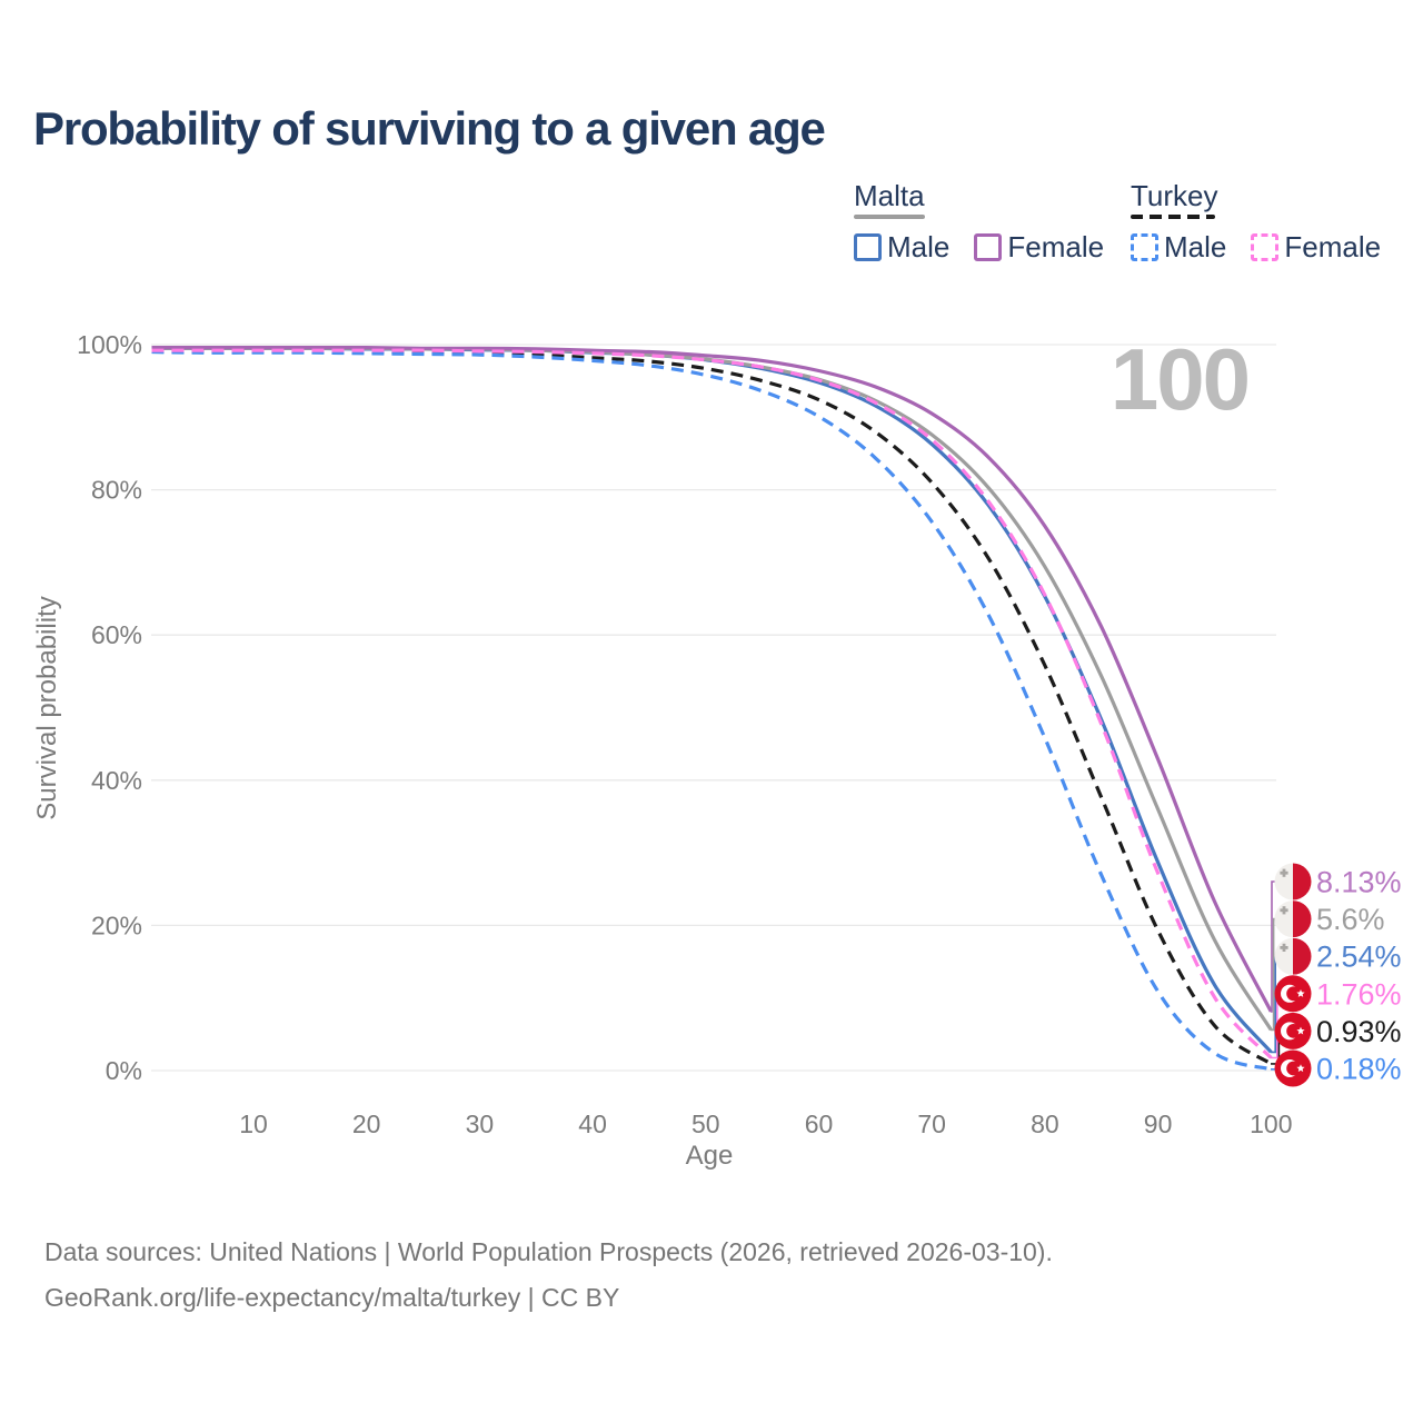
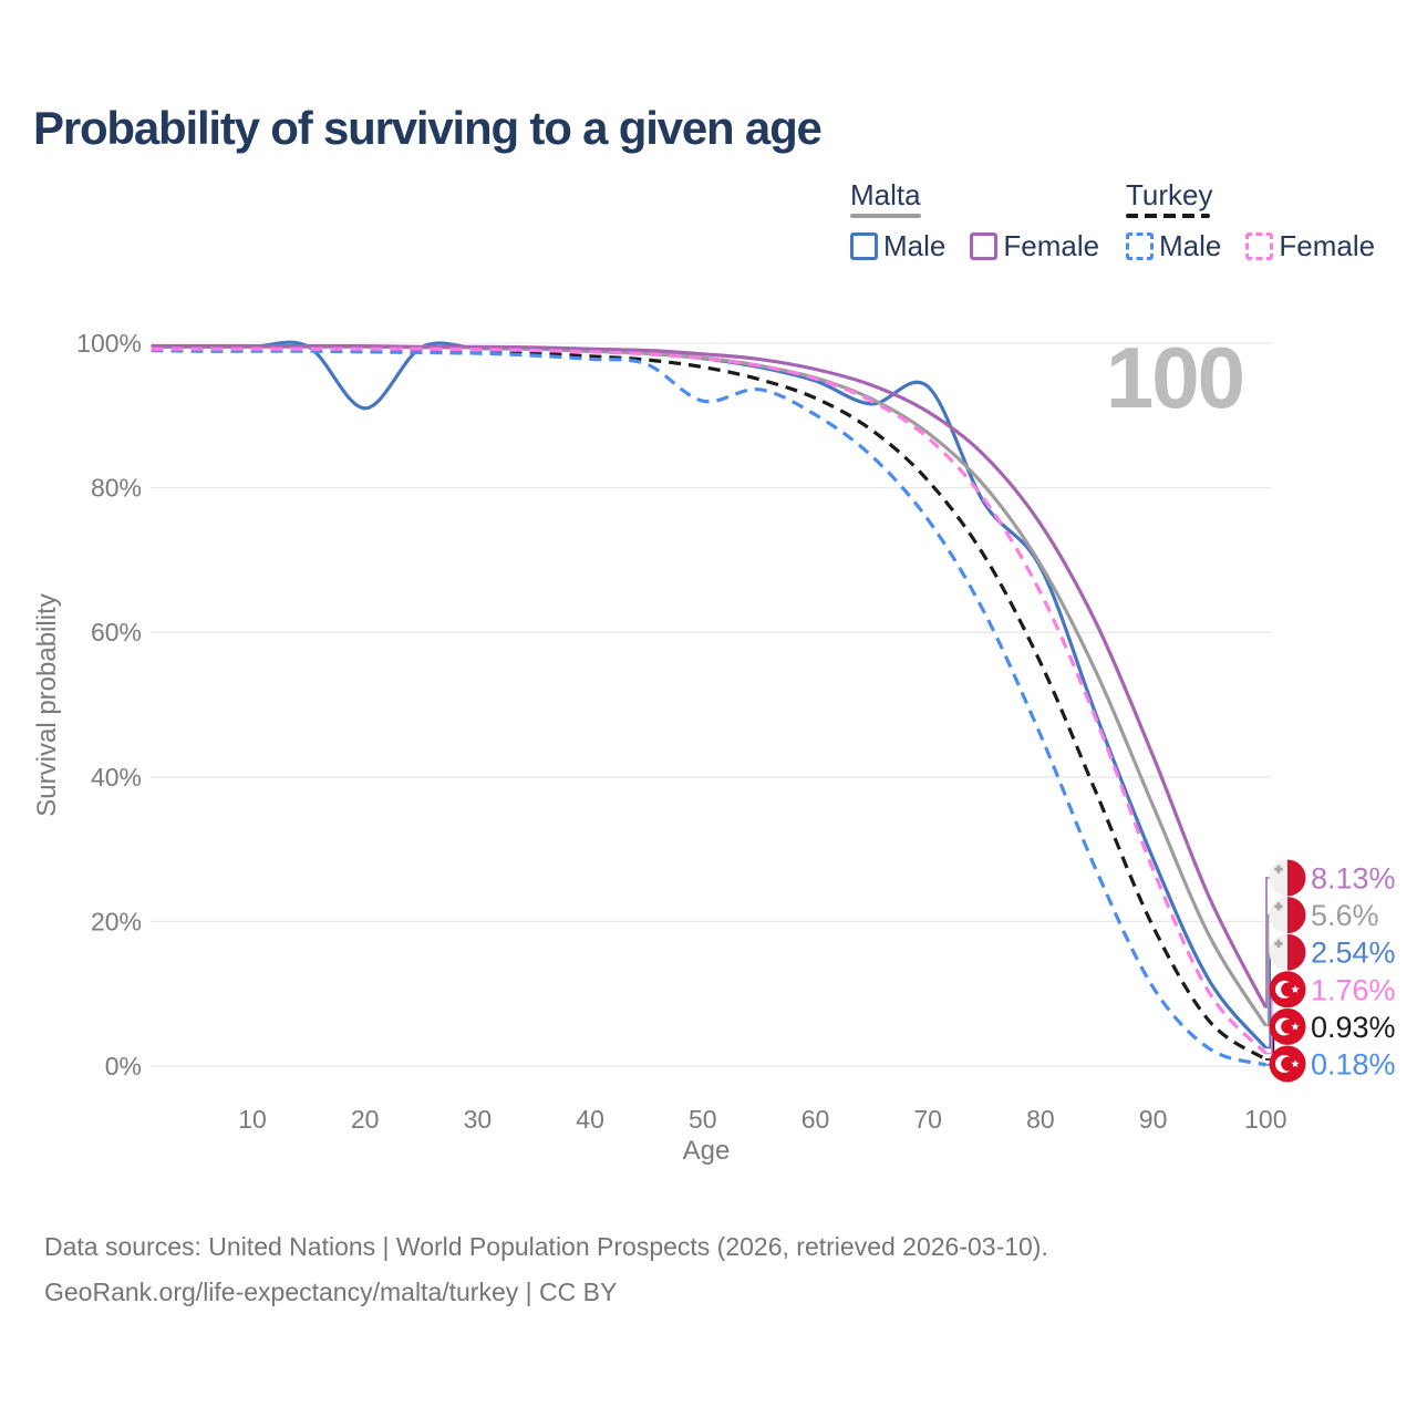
Malta Male/20: 99% -> 91%
Turkey Male/50: 96% -> 92%
Malta Male/70: 86% -> 94%
Malta Male/80: 65% -> 69%
